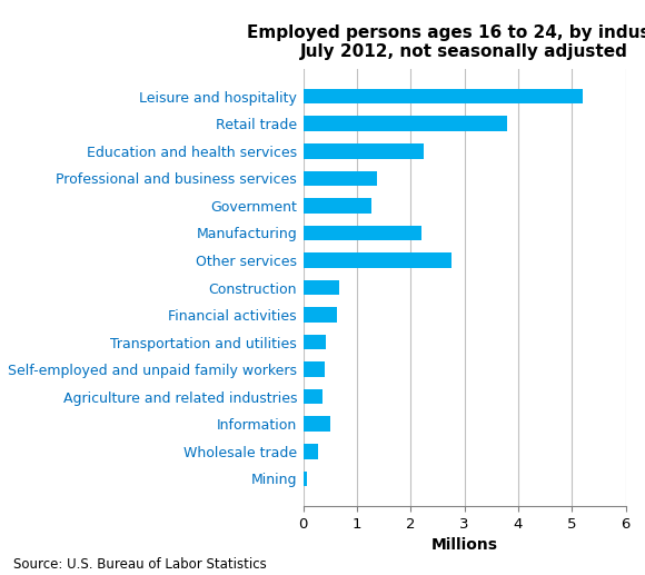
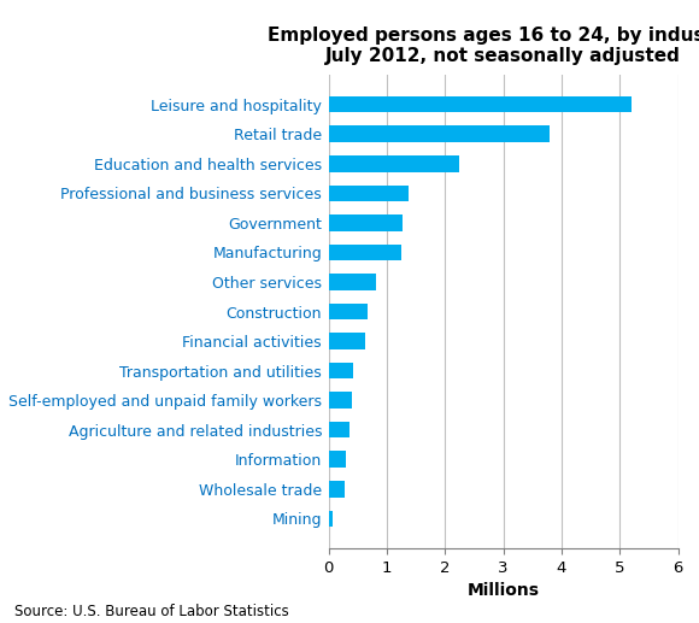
Manufacturing: 2.20 -> 1.25
Other services: 2.75 -> 0.82
Information: 0.50 -> 0.30
